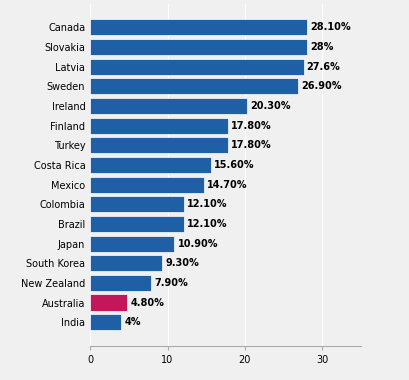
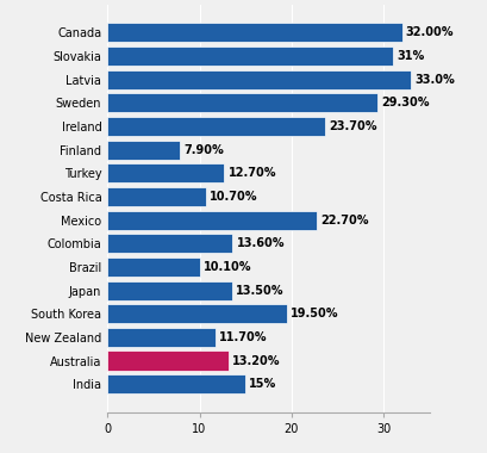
Canada: 28.10% -> 32.00%
Slovakia: 28% -> 31%
Latvia: 27.6% -> 33.0%
Sweden: 26.90% -> 29.30%
Ireland: 20.30% -> 23.70%
Finland: 17.80% -> 7.90%
Turkey: 17.80% -> 12.70%
Costa Rica: 15.60% -> 10.70%
Mexico: 14.70% -> 22.70%
Colombia: 12.10% -> 13.60%
Brazil: 12.10% -> 10.10%
Japan: 10.90% -> 13.50%
South Korea: 9.30% -> 19.50%
New Zealand: 7.90% -> 11.70%
Australia: 4.80% -> 13.20%
India: 4% -> 15%
